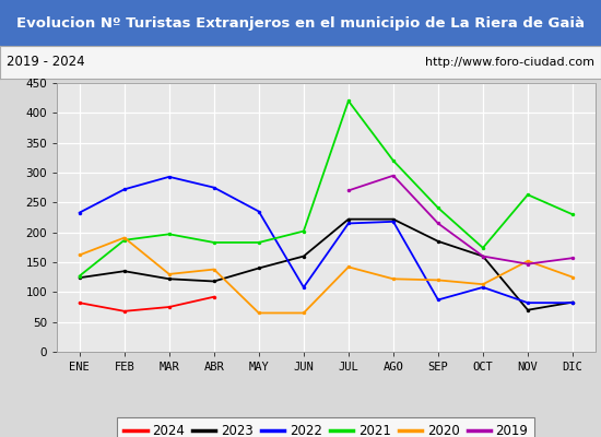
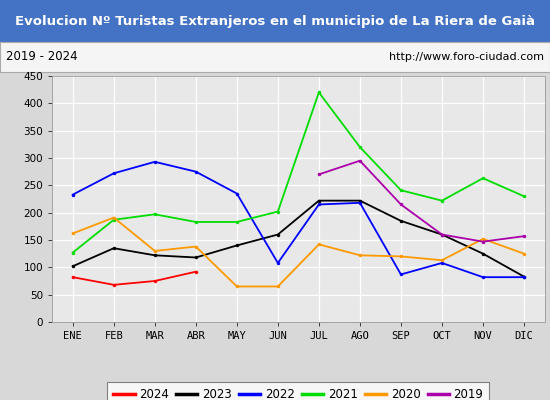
2023/ENE: 124 -> 102
2021/OCT: 174 -> 222
2023/NOV: 70 -> 125
